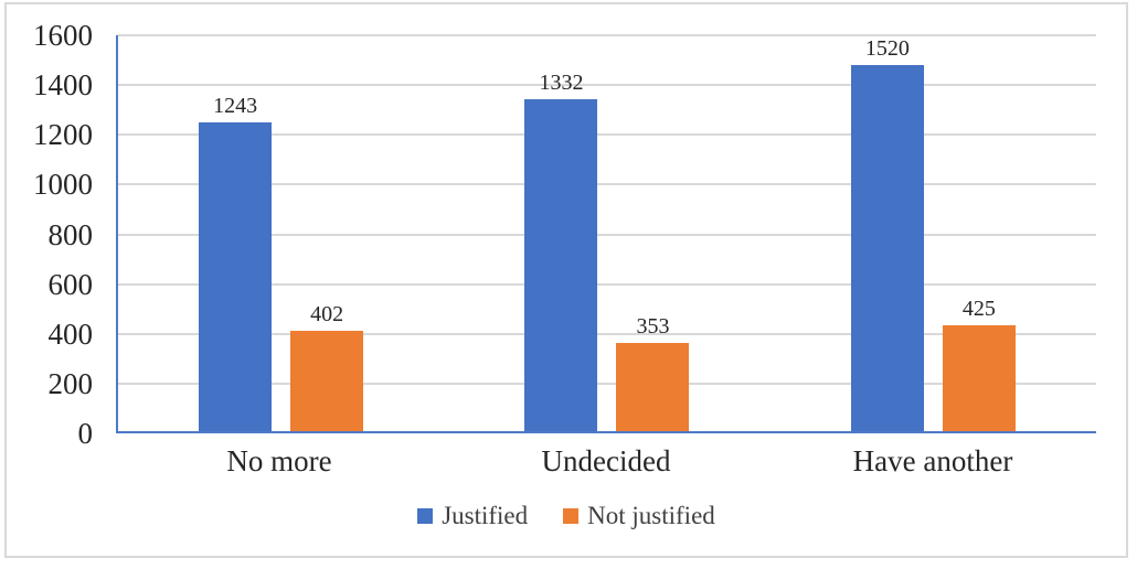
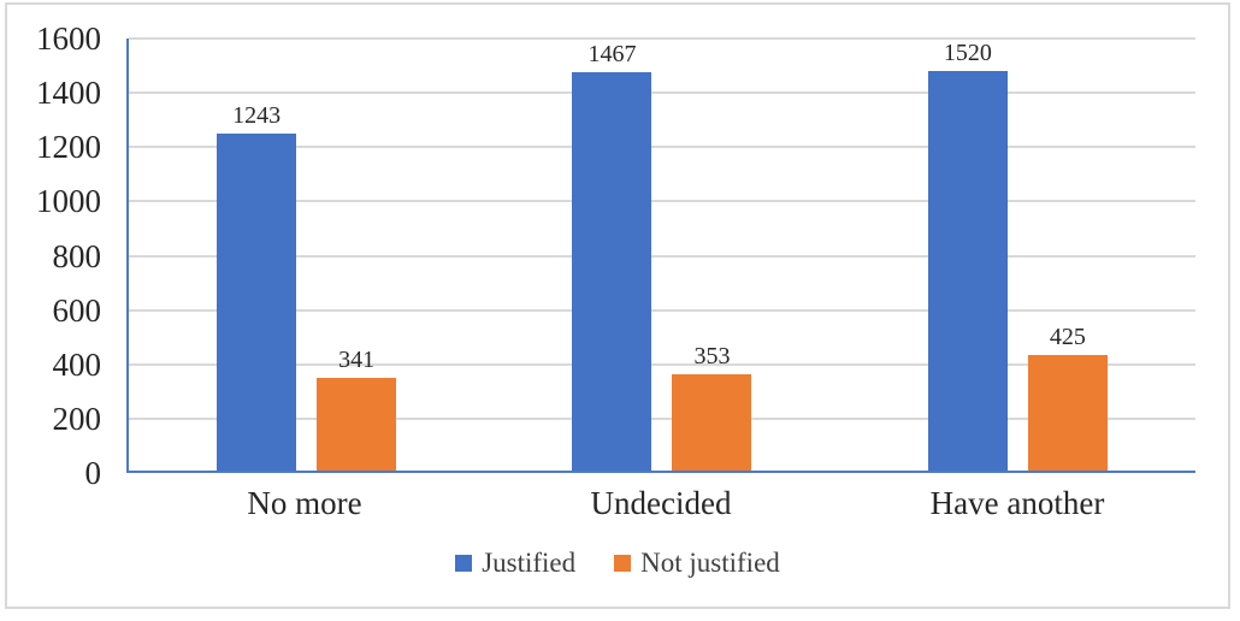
Not justified/No more: 402 -> 341
Justified/Undecided: 1332 -> 1467
